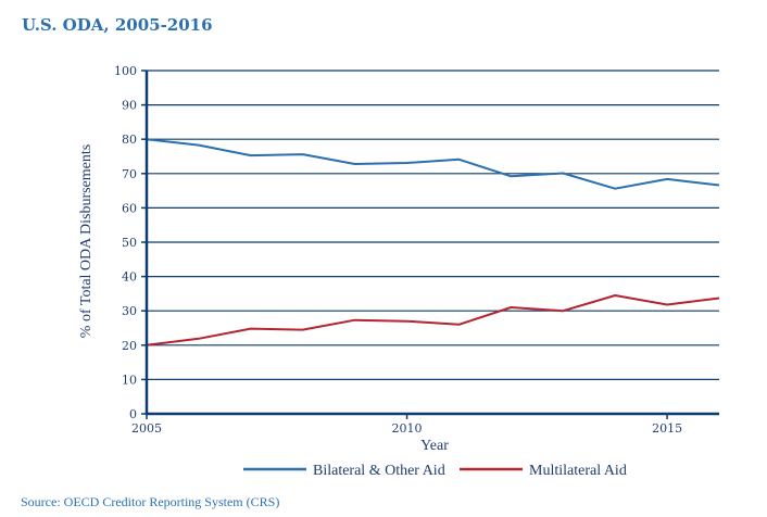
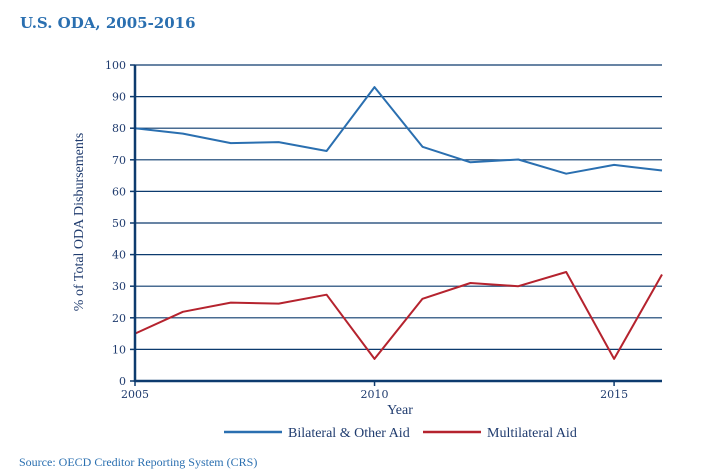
Multilateral Aid/2005: 20 -> 15
Bilateral & Other Aid/2010: 73 -> 93
Multilateral Aid/2010: 27 -> 7
Multilateral Aid/2015: 32 -> 7
